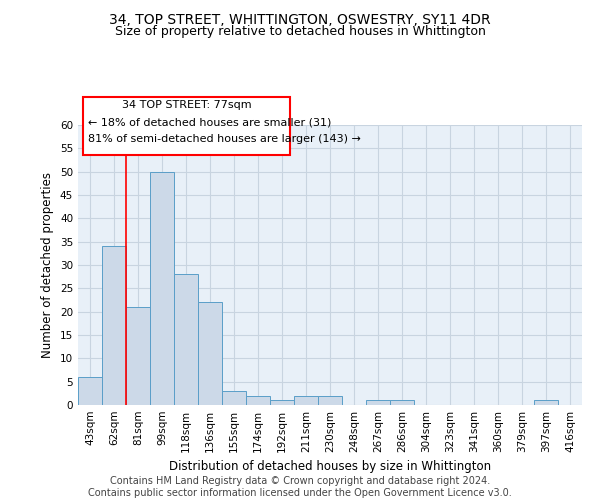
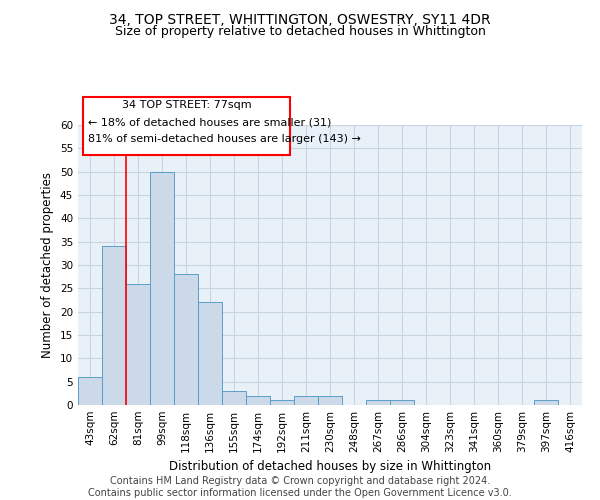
81sqm: 21 -> 26
